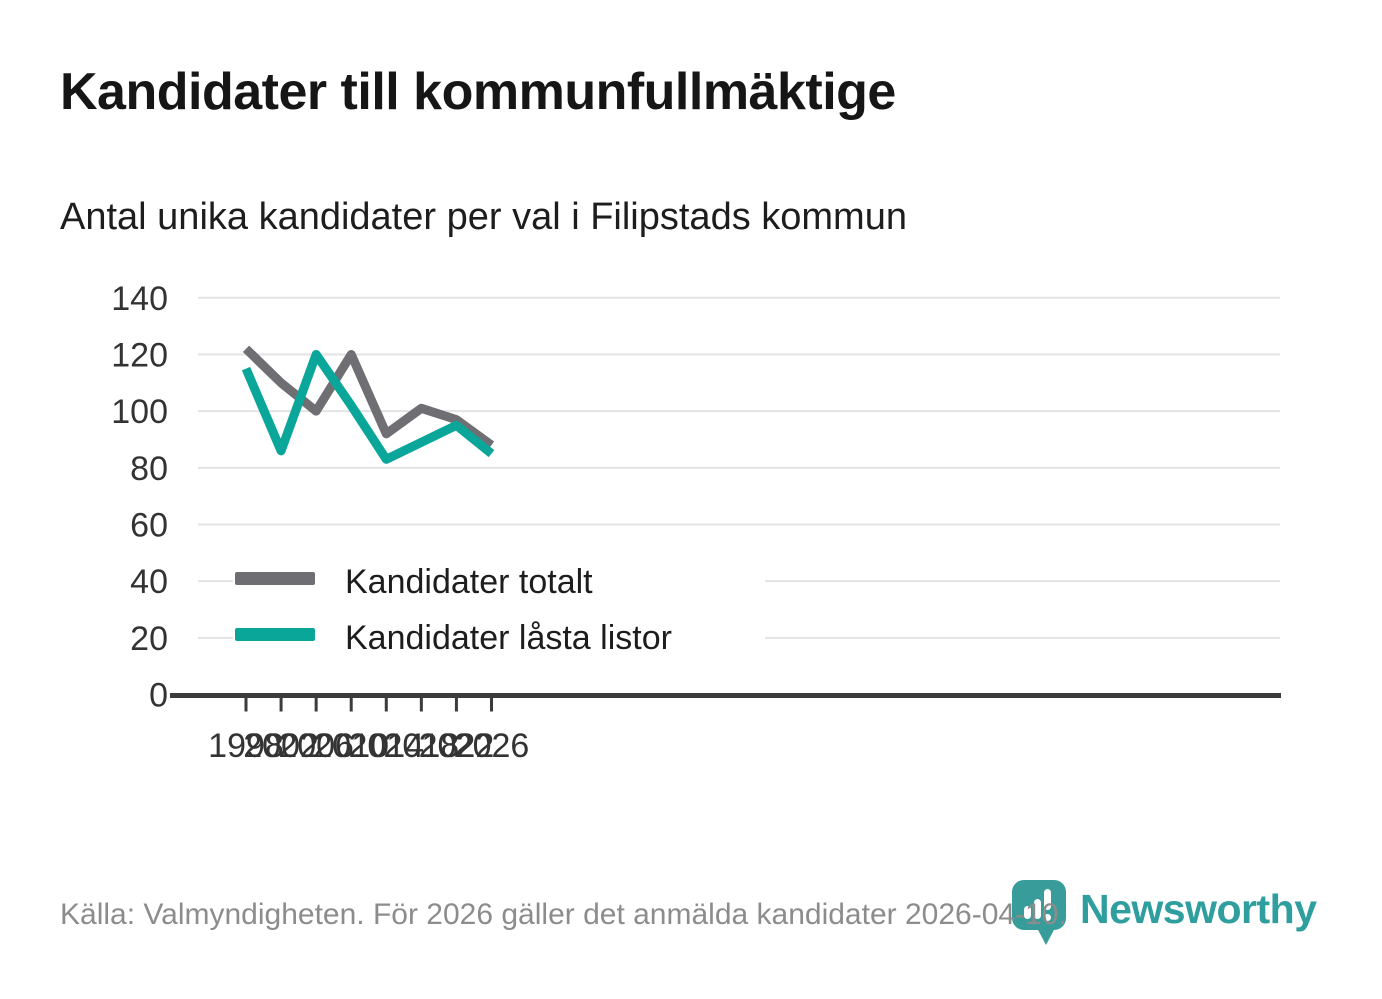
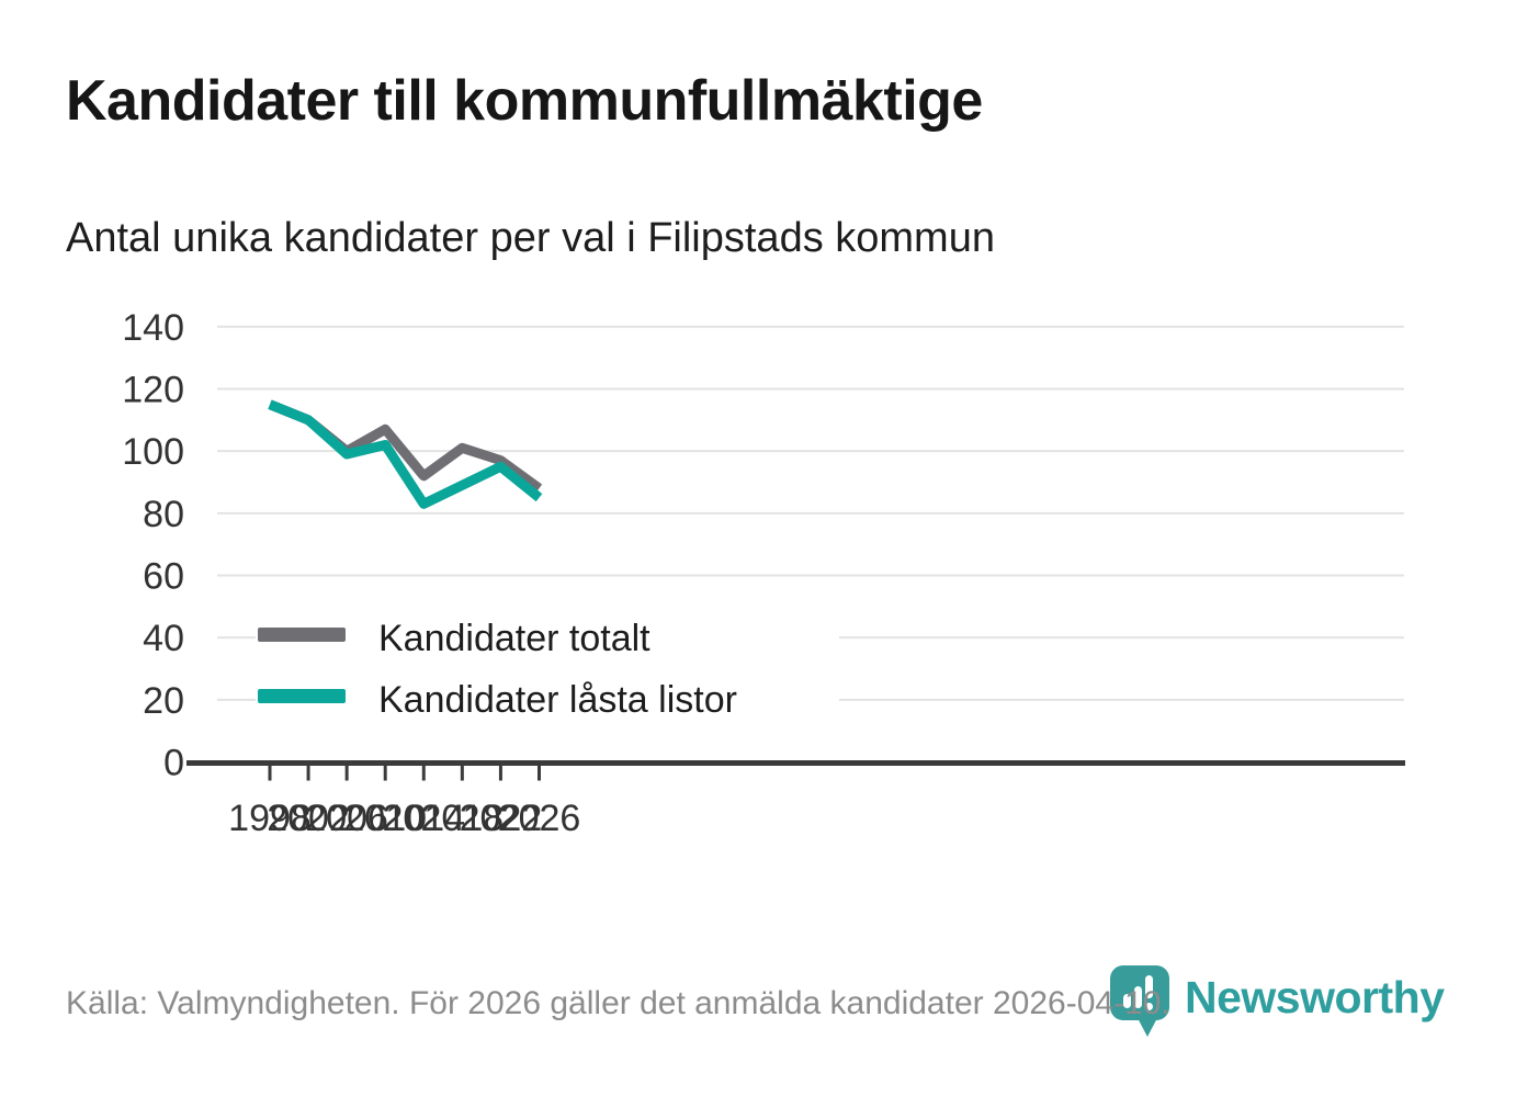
Kandidater totalt/1998: 122 -> 115
Kandidater låsta listor/2002: 86 -> 110
Kandidater låsta listor/2006: 120 -> 99
Kandidater totalt/2010: 120 -> 107
